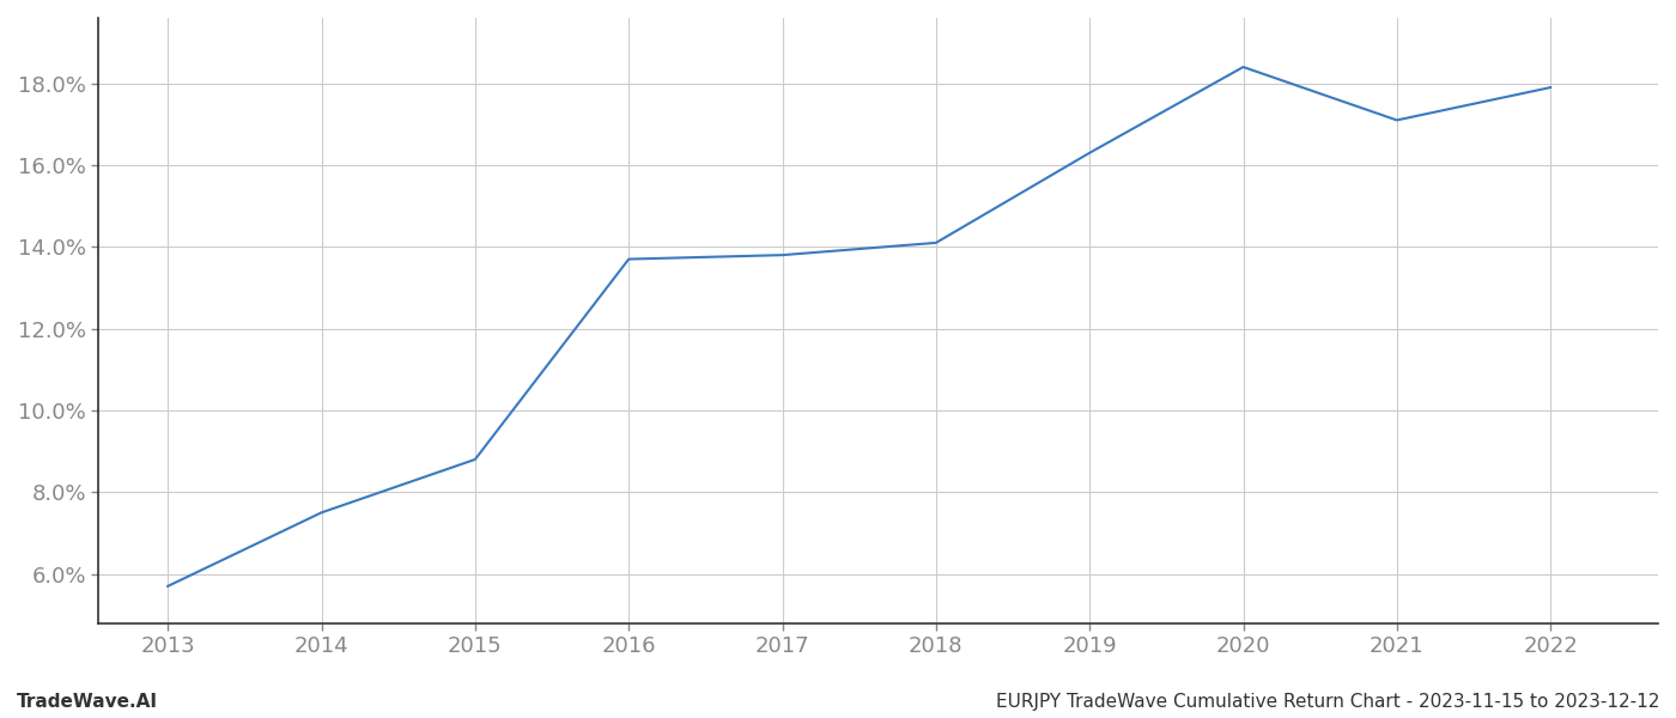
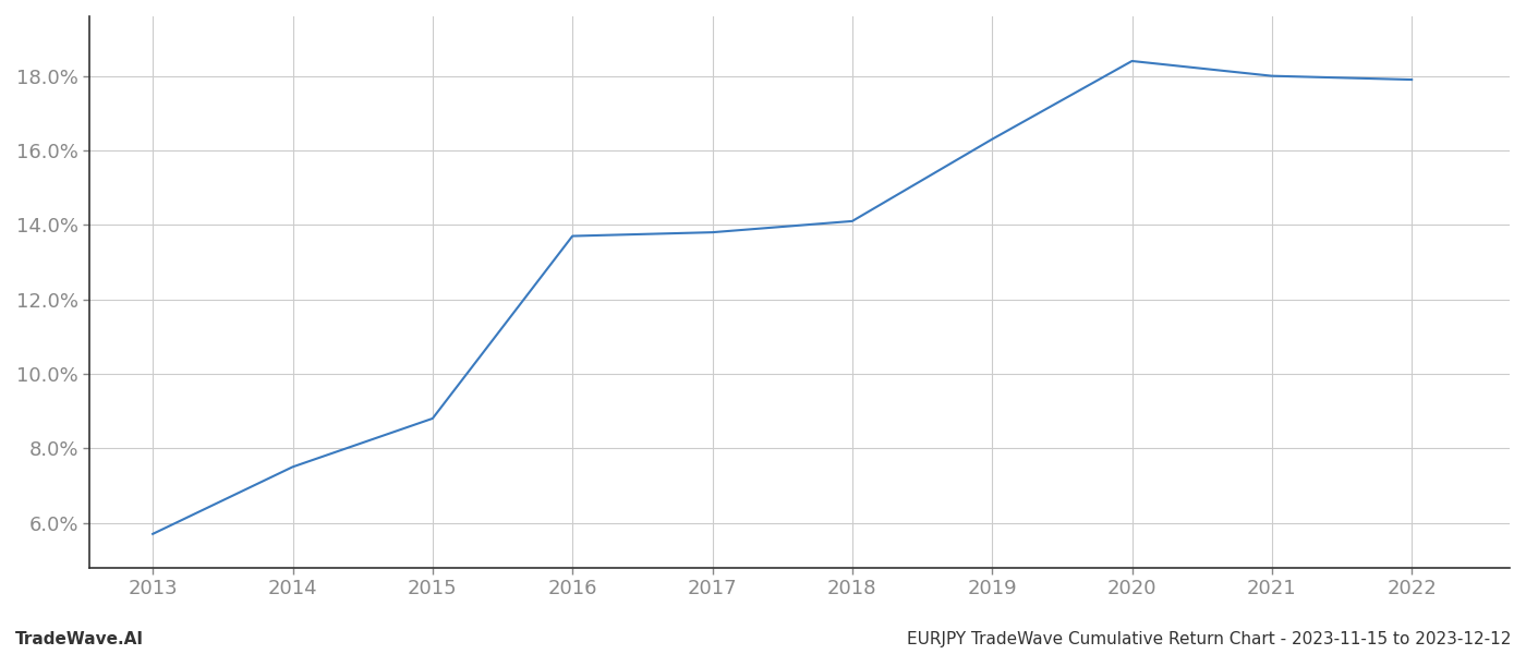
2021: 17.1% -> 18.0%
